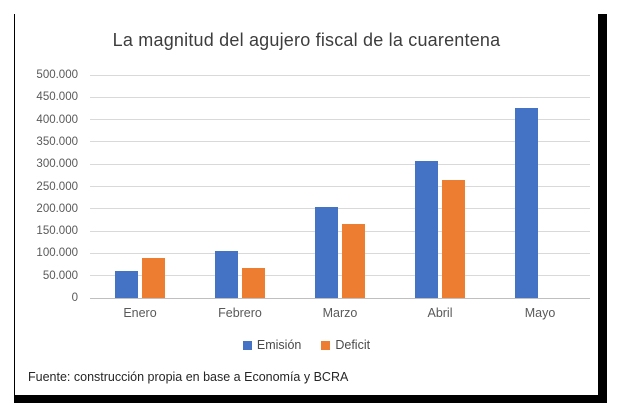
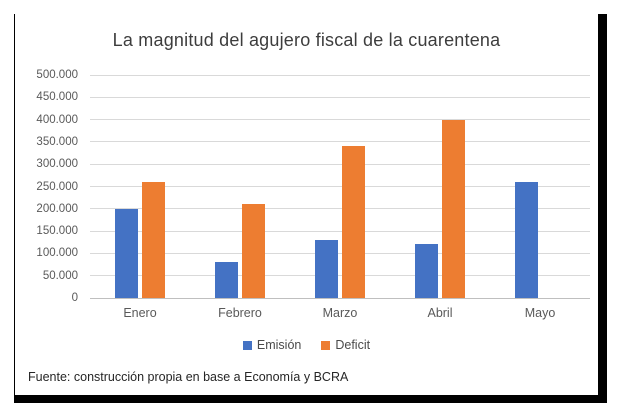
Emisión/Enero: 60000 -> 200000
Deficit/Enero: 90000 -> 260000
Emisión/Febrero: 100000 -> 80000
Deficit/Febrero: 70000 -> 210000
Emisión/Marzo: 200000 -> 130000
Deficit/Marzo: 160000 -> 340000
Emisión/Abril: 310000 -> 120000
Deficit/Abril: 260000 -> 400000
Emisión/Mayo: 420000 -> 260000
